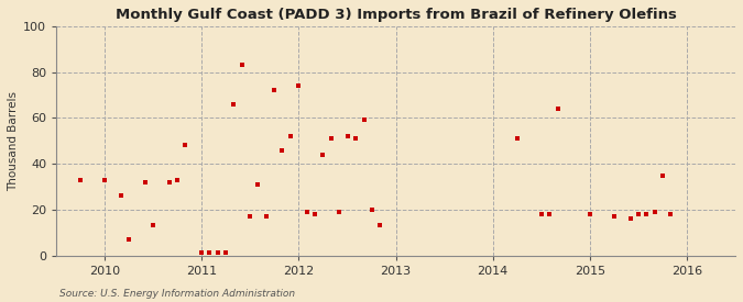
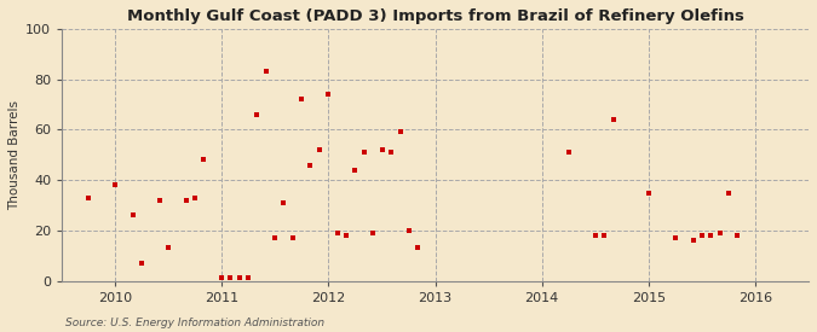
2010: 33 -> 38
2015: 18 -> 35
